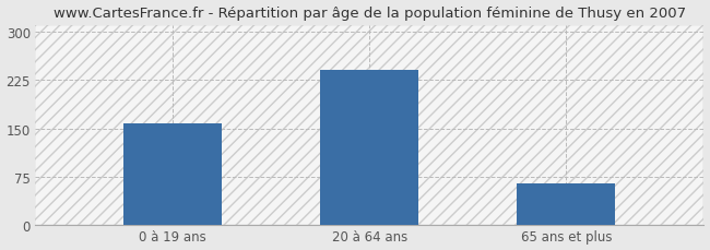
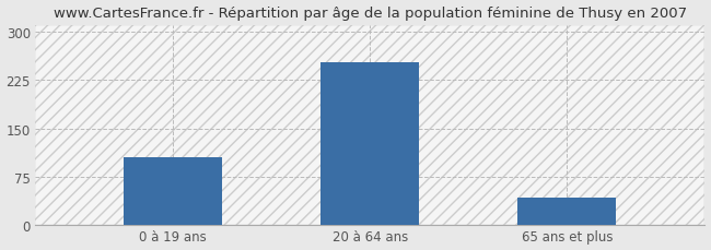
0 à 19 ans: 158 -> 105
20 à 64 ans: 240 -> 253
65 ans et plus: 64 -> 42
